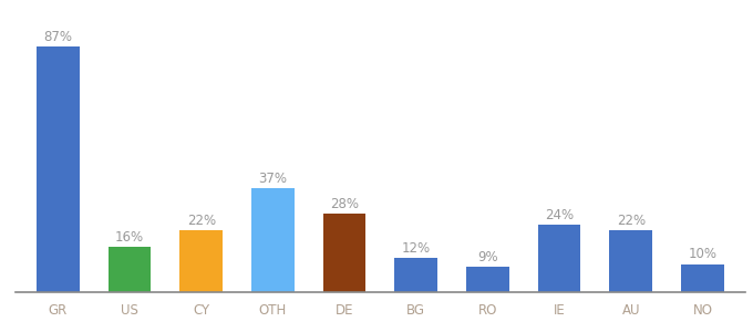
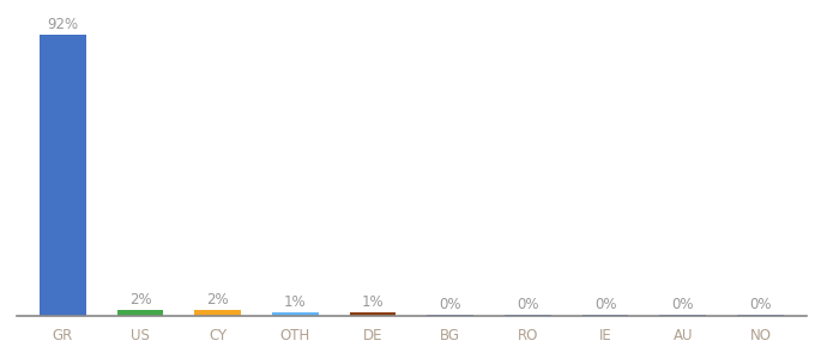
GR: 87% -> 92%
US: 16% -> 2%
CY: 22% -> 2%
OTH: 37% -> 1%
DE: 28% -> 1%
BG: 12% -> 0%
RO: 9% -> 0%
IE: 24% -> 0%
AU: 22% -> 0%
NO: 10% -> 0%
